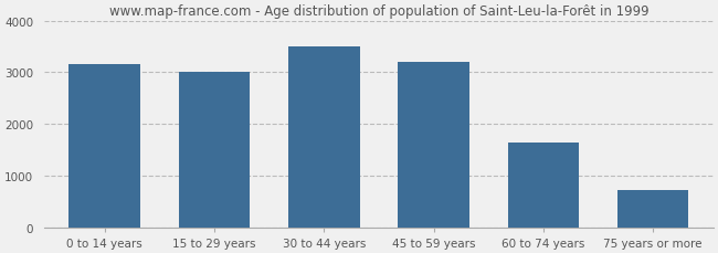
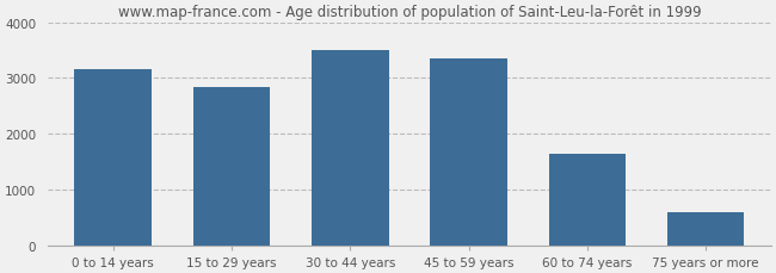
15 to 29 years: 3000 -> 2850
45 to 59 years: 3200 -> 3350
75 years or more: 720 -> 600
